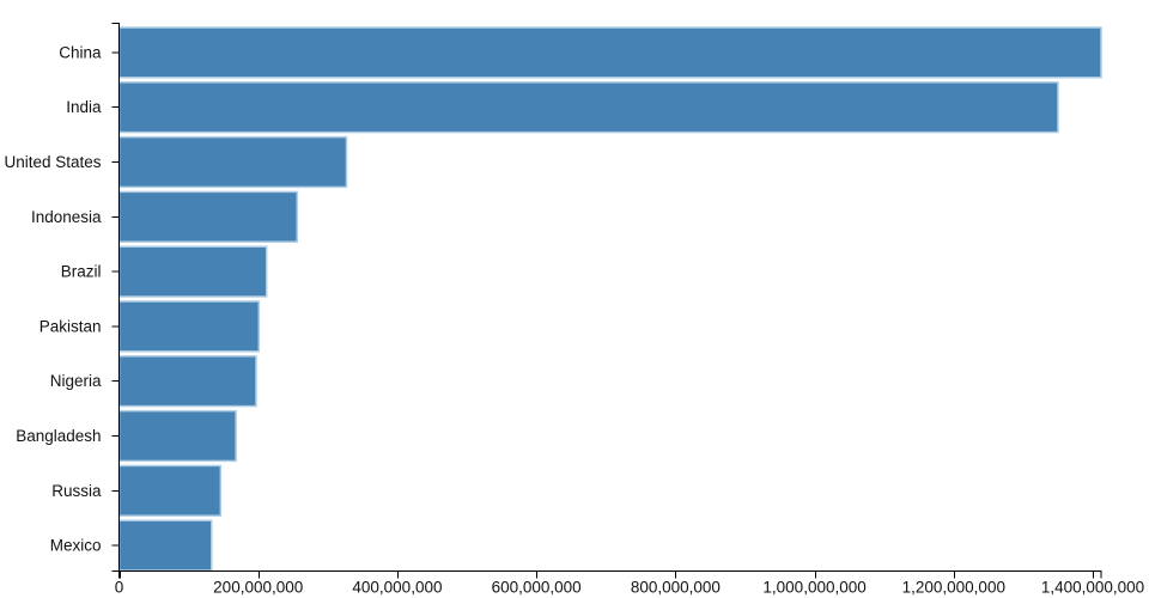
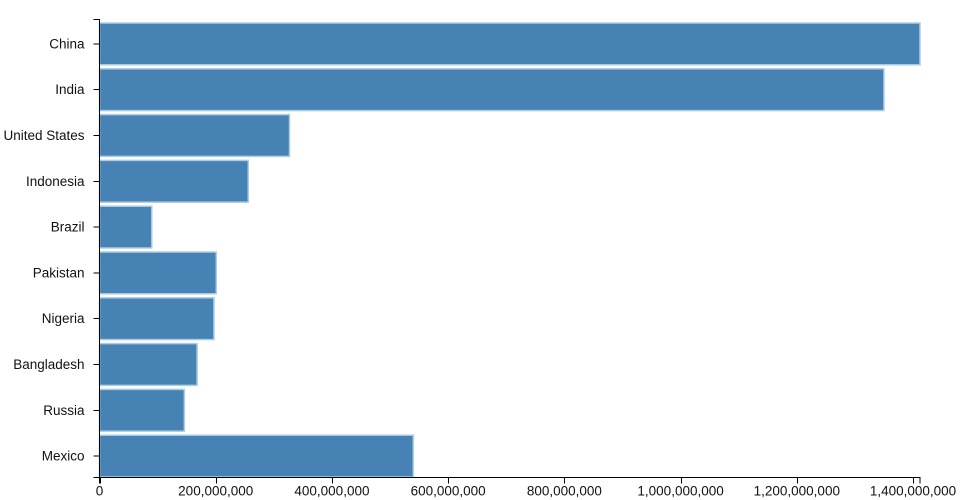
Brazil: 210000000 -> 90000000
Mexico: 130000000 -> 540000000
